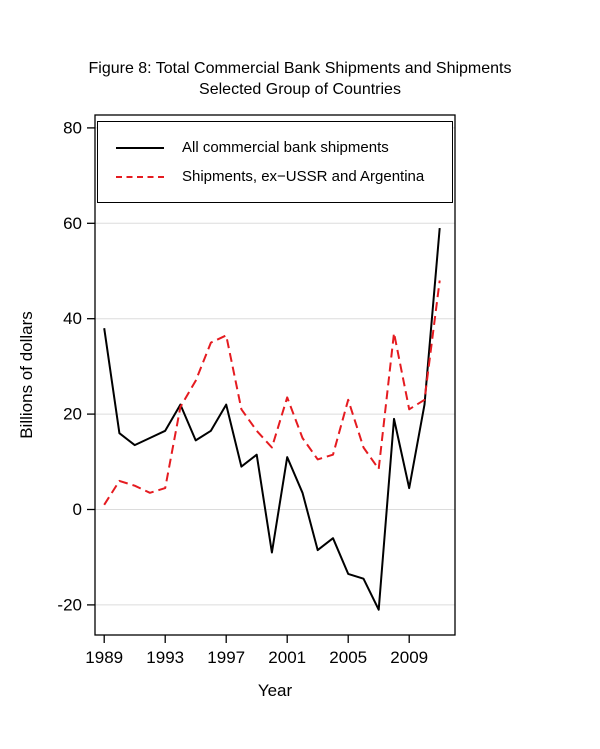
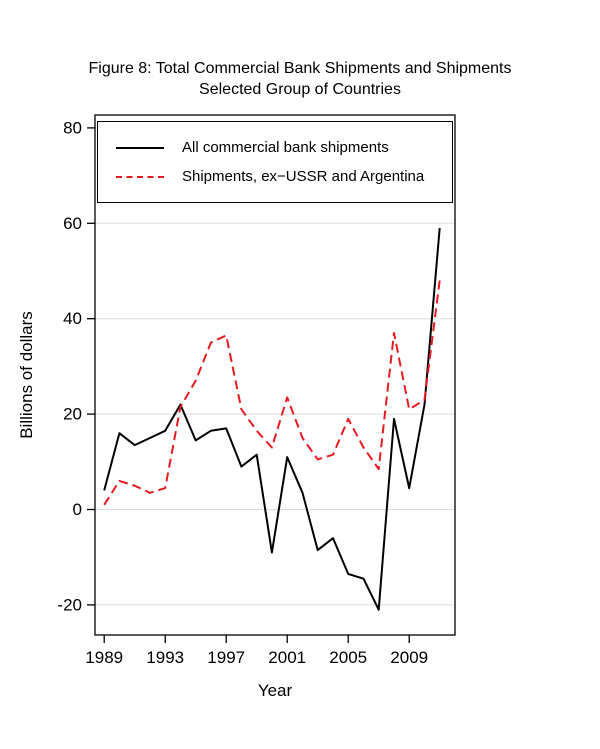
All commercial bank shipments/1989: 38 -> 4
All commercial bank shipments/1997: 22 -> 17
Shipments, ex−USSR and Argentina/2005: 23 -> 19
